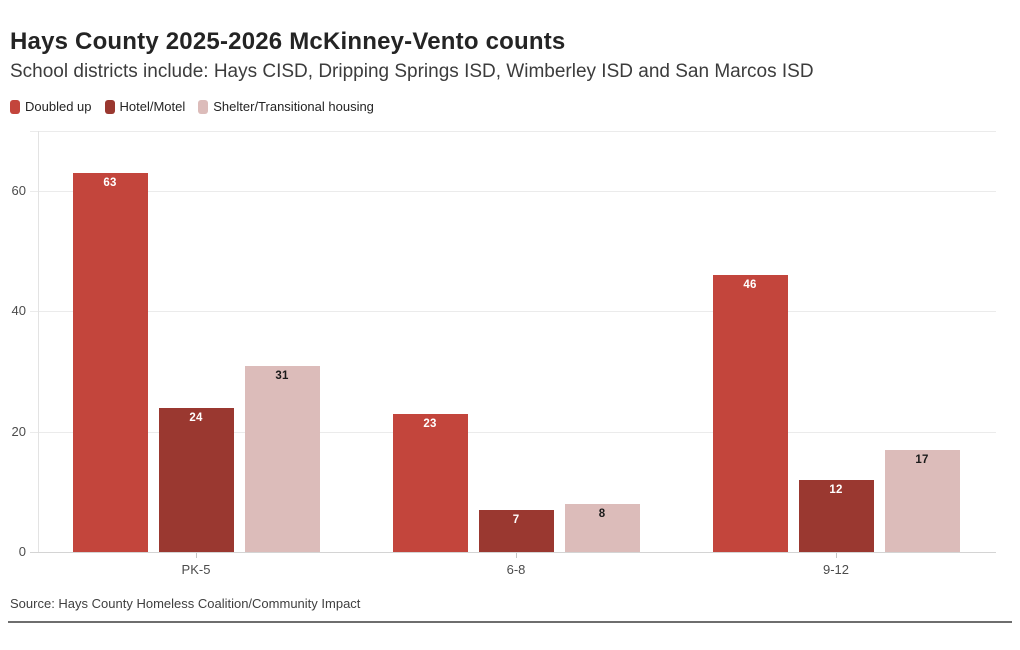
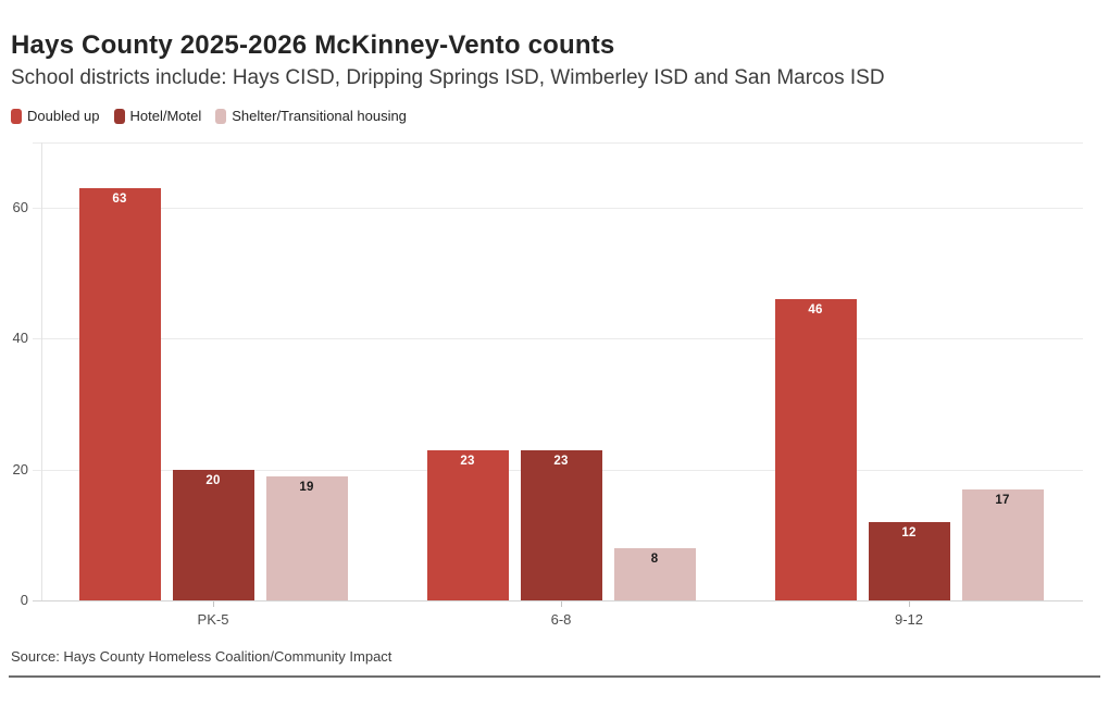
Hotel/Motel/PK-5: 24 -> 20
Shelter/Transitional housing/PK-5: 31 -> 19
Hotel/Motel/6-8: 7 -> 23
